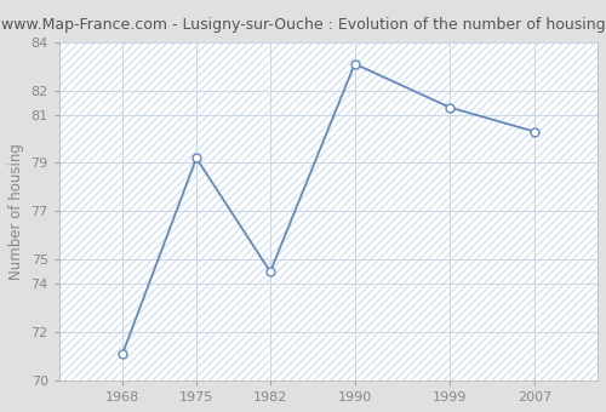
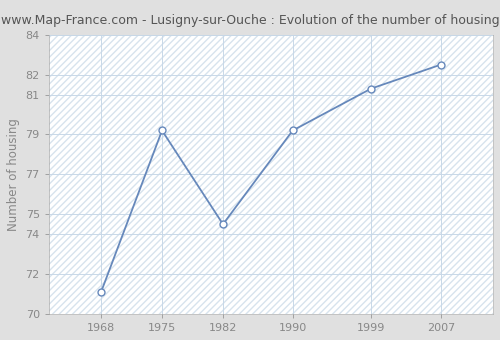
1990: 83.1 -> 79.2
2007: 80.3 -> 82.5
